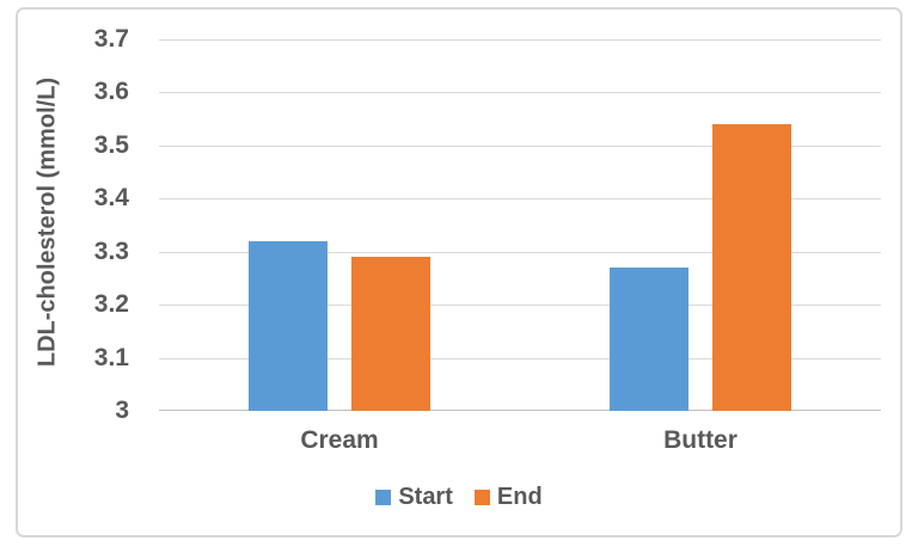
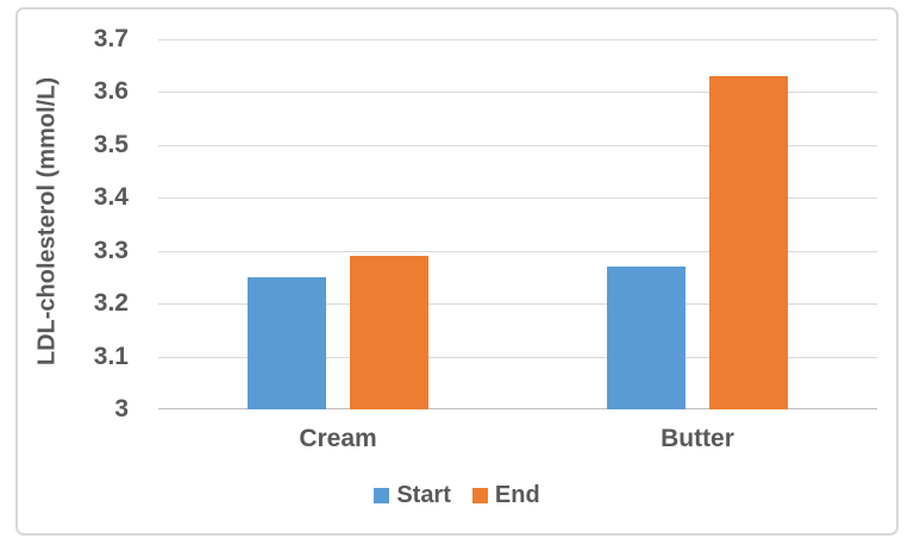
Start/Cream: 3.32 -> 3.25
End/Butter: 3.54 -> 3.63
